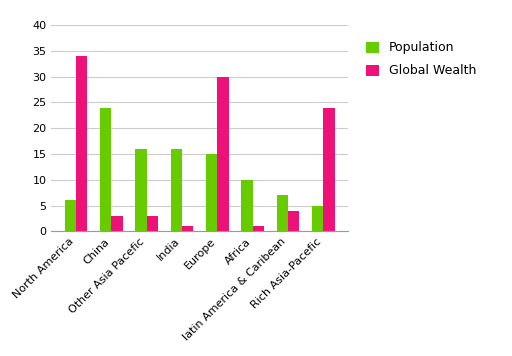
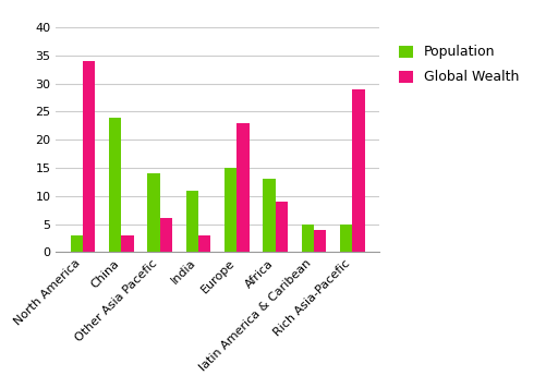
Population/North America: 6 -> 3
Population/Other Asia Pacefic: 16 -> 14
Global Wealth/Other Asia Pacefic: 3 -> 6
Population/India: 16 -> 11
Global Wealth/India: 1 -> 3
Global Wealth/Europe: 30 -> 23
Population/Africa: 10 -> 13
Global Wealth/Africa: 1 -> 9
Population/latin America & Caribean: 7 -> 5
Global Wealth/Rich Asia-Pacefic: 24 -> 29
